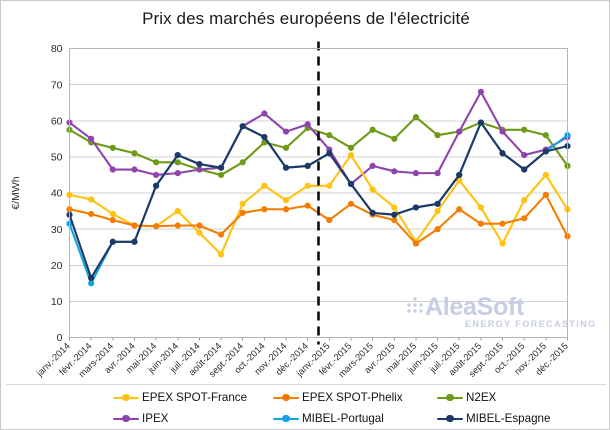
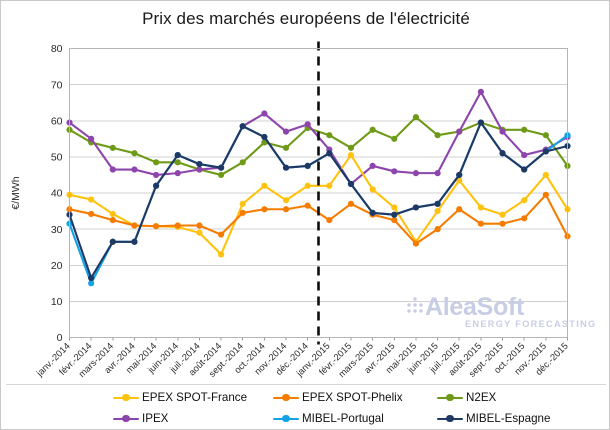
EPEX SPOT-France/juin-2014: 35 -> 31
EPEX SPOT-France/sept.-2015: 26 -> 34
